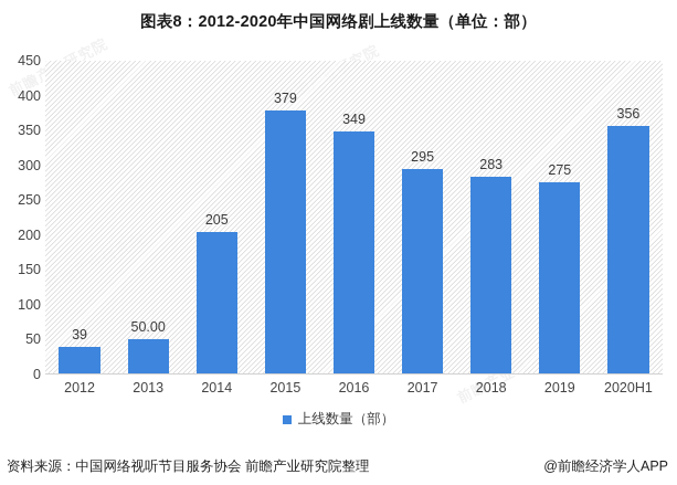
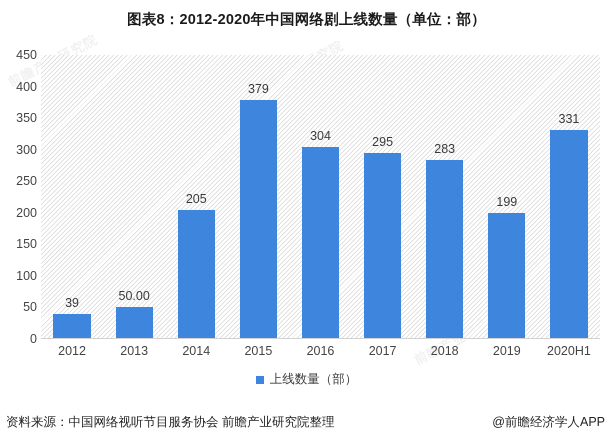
2016: 349 -> 304
2019: 275 -> 199
2020H1: 356 -> 331
